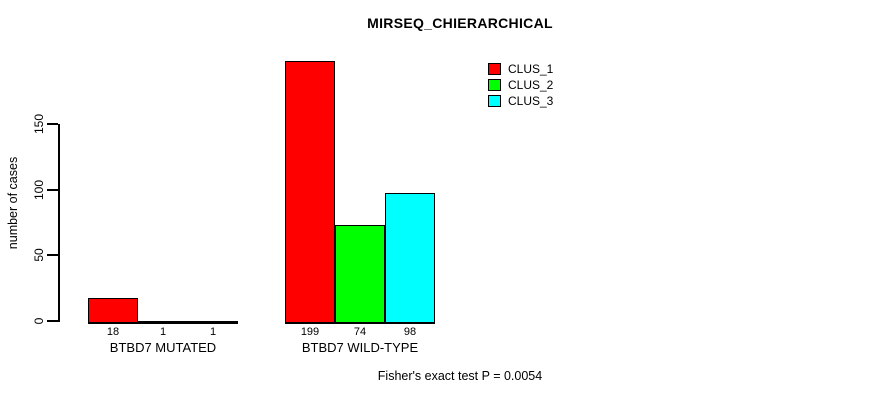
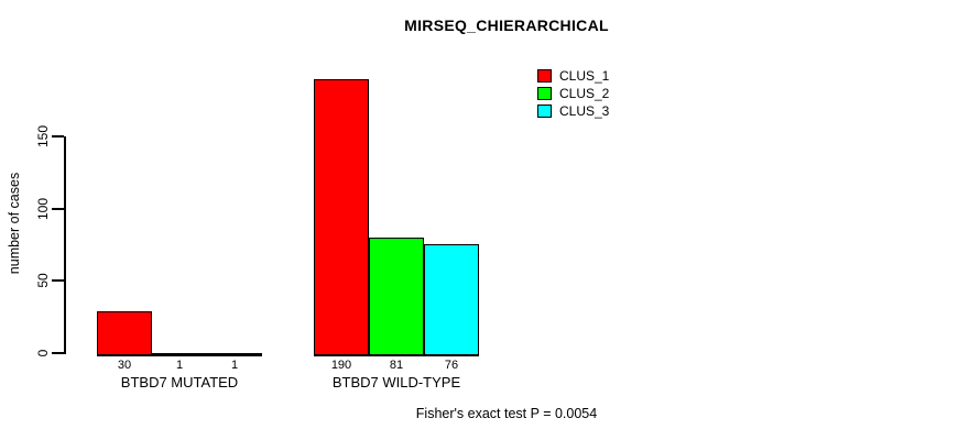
CLUS_1/BTBD7 MUTATED: 18 -> 30
CLUS_1/BTBD7 WILD-TYPE: 199 -> 190
CLUS_2/BTBD7 WILD-TYPE: 74 -> 81
CLUS_3/BTBD7 WILD-TYPE: 98 -> 76
